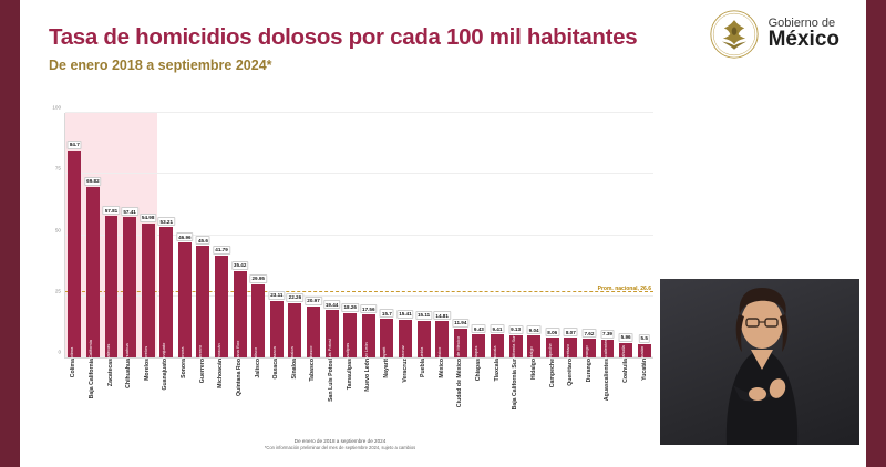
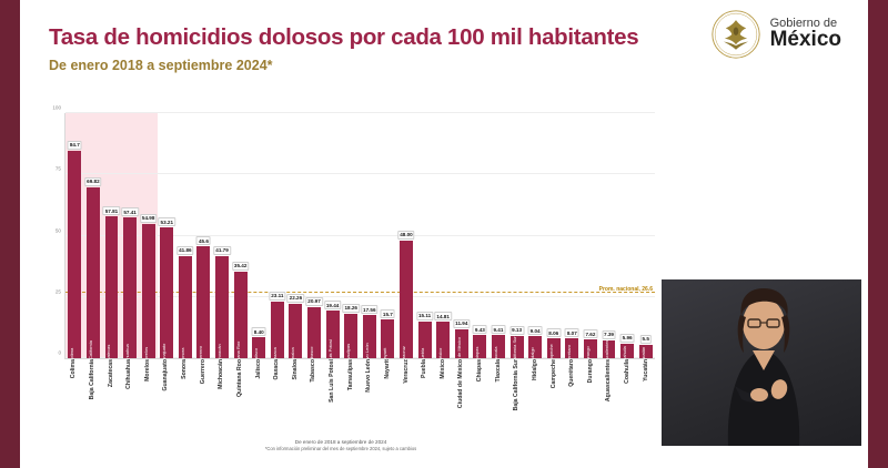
Sonora: 46.96 -> 41.86
Jalisco: 29.95 -> 8.40
Veracruz: 15.41 -> 48.00
